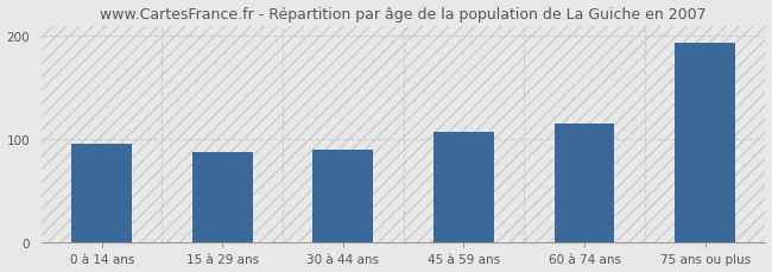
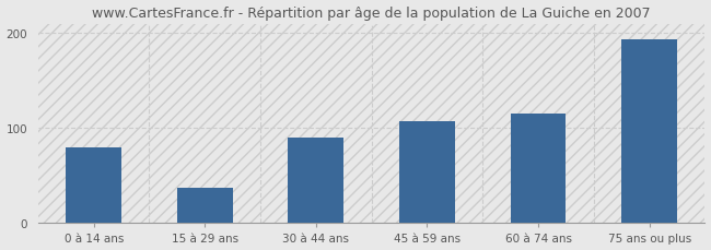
0 à 14 ans: 96 -> 80
15 à 29 ans: 88 -> 37
